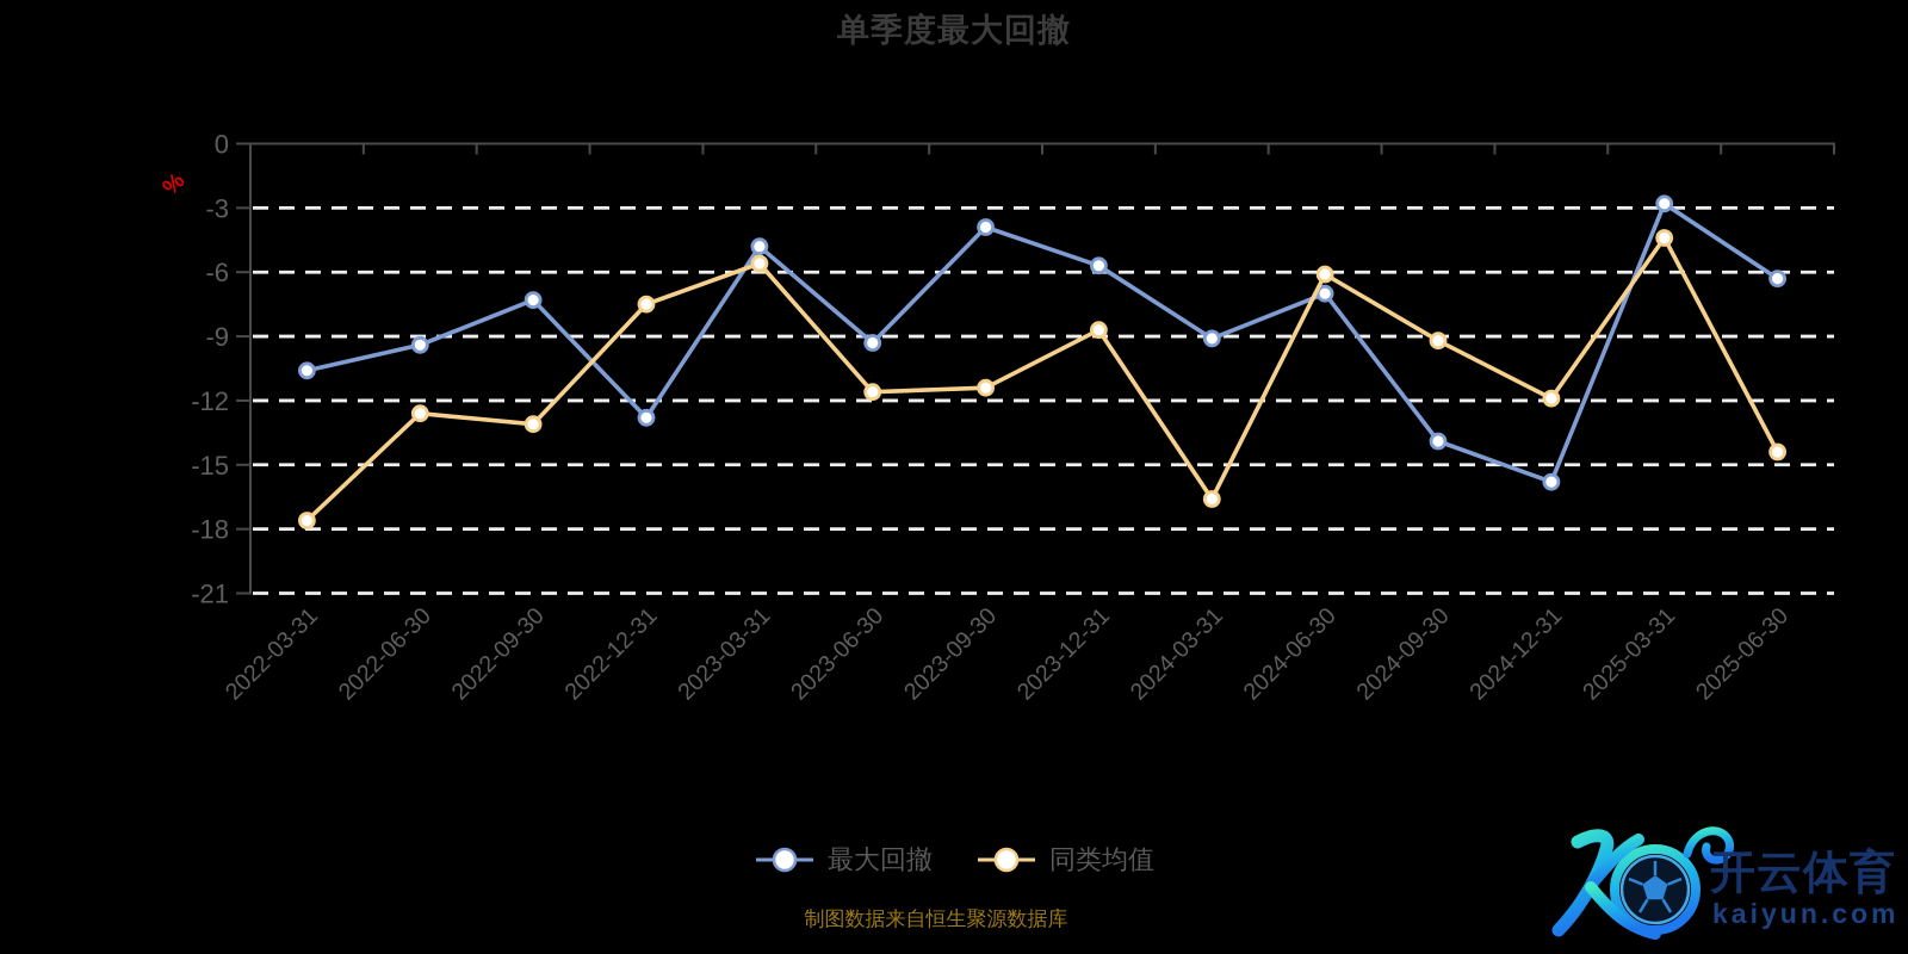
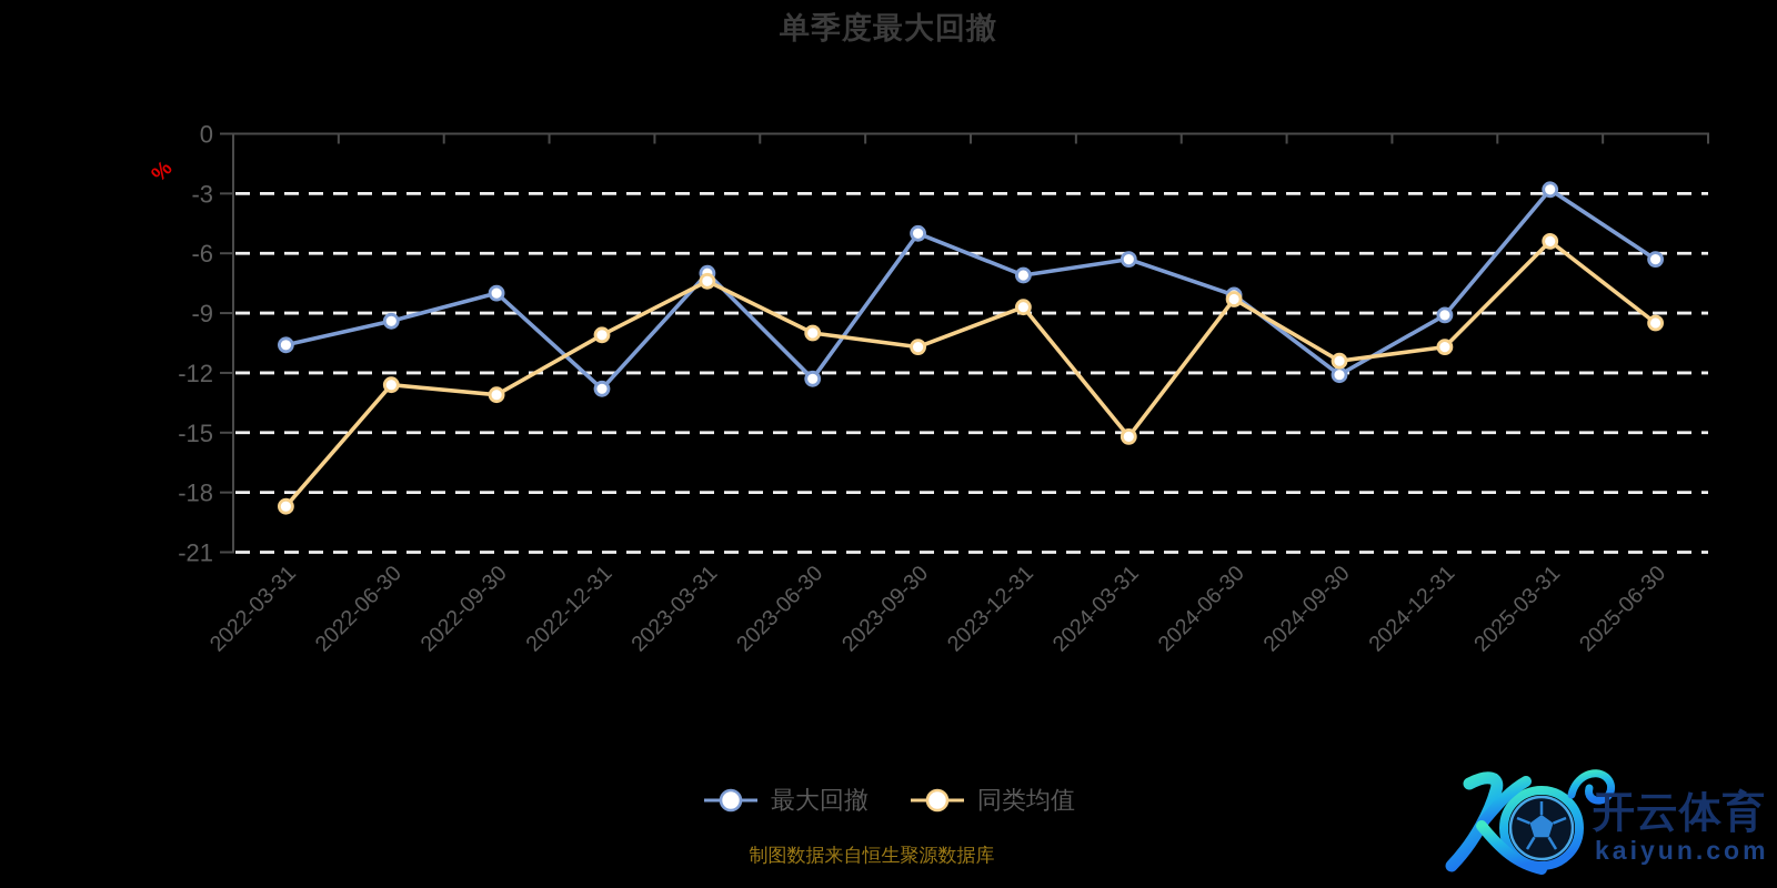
同类均值/2022-03-31: -17.6 -> -18.7
最大回撤/2022-09-30: -7.3 -> -8.0
同类均值/2022-12-31: -7.5 -> -10.1
最大回撤/2023-03-31: -4.8 -> -7.0
同类均值/2023-03-31: -5.6 -> -7.4
最大回撤/2023-06-30: -9.3 -> -12.3
同类均值/2023-06-30: -11.6 -> -10.0
最大回撤/2023-09-30: -3.9 -> -5.0
同类均值/2023-09-30: -11.4 -> -10.7
最大回撤/2023-12-31: -5.7 -> -7.1
最大回撤/2024-03-31: -9.1 -> -6.3
同类均值/2024-03-31: -16.6 -> -15.2
最大回撤/2024-06-30: -7.0 -> -8.1
同类均值/2024-06-30: -6.1 -> -8.3
最大回撤/2024-09-30: -13.9 -> -12.1
同类均值/2024-09-30: -9.2 -> -11.4
最大回撤/2024-12-31: -15.8 -> -9.1
同类均值/2024-12-31: -11.9 -> -10.7
同类均值/2025-03-31: -4.4 -> -5.4
同类均值/2025-06-30: -14.4 -> -9.5
